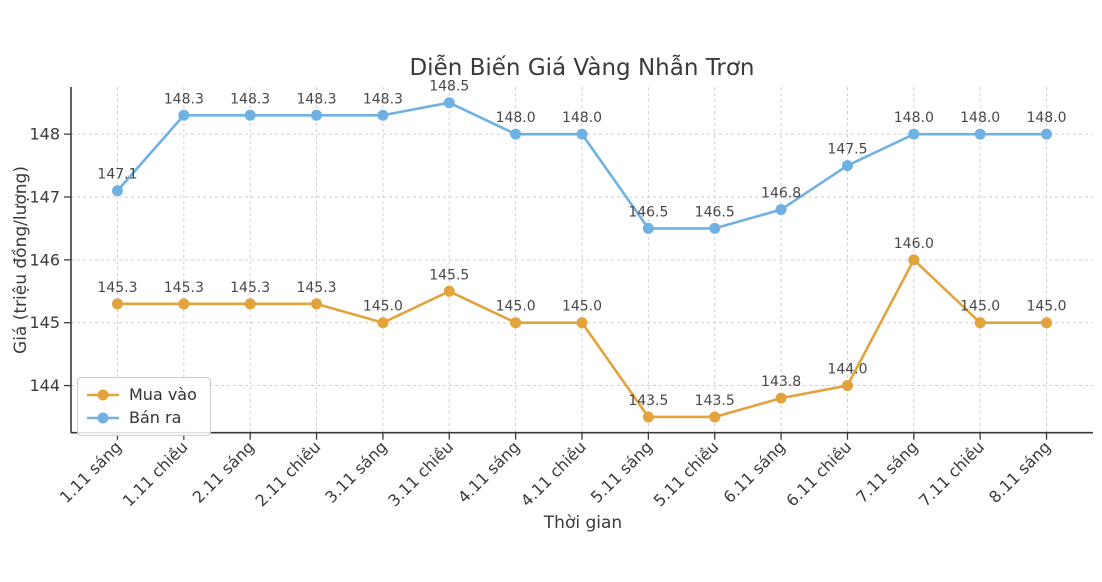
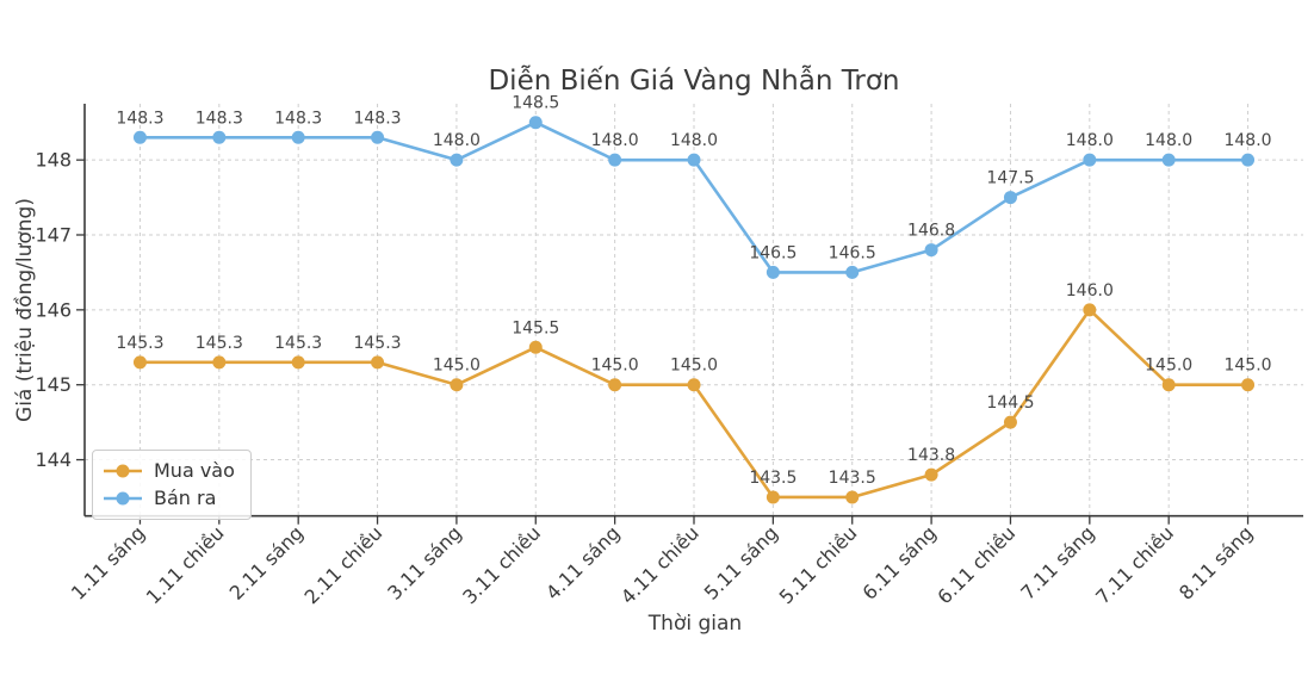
Bán ra/1.11 sáng: 147.1 -> 148.3
Bán ra/3.11 sáng: 148.3 -> 148.0
Mua vào/6.11 chiều: 144.0 -> 144.5
